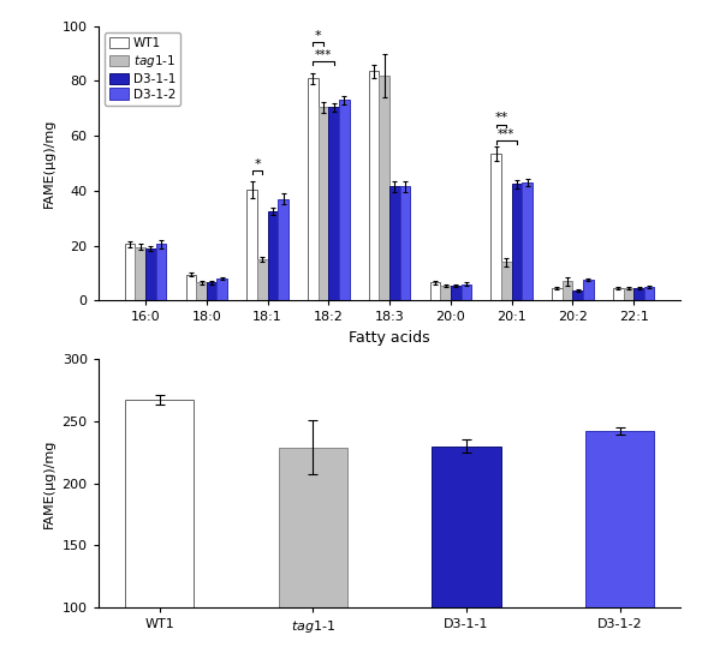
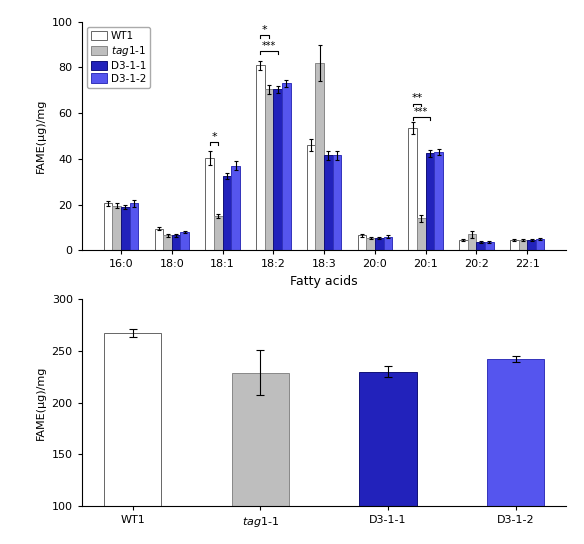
WT1/18:3: 83.5 -> 46.0
D3-1-2/20:2: 7.5 -> 3.5
